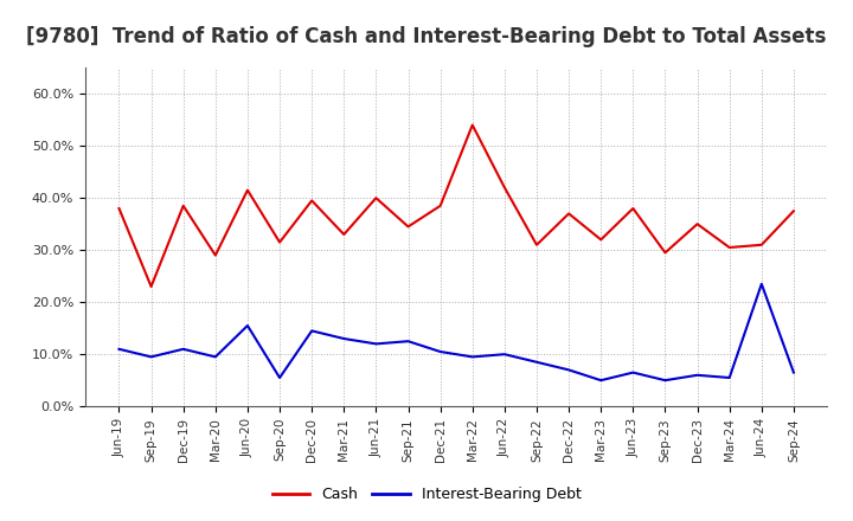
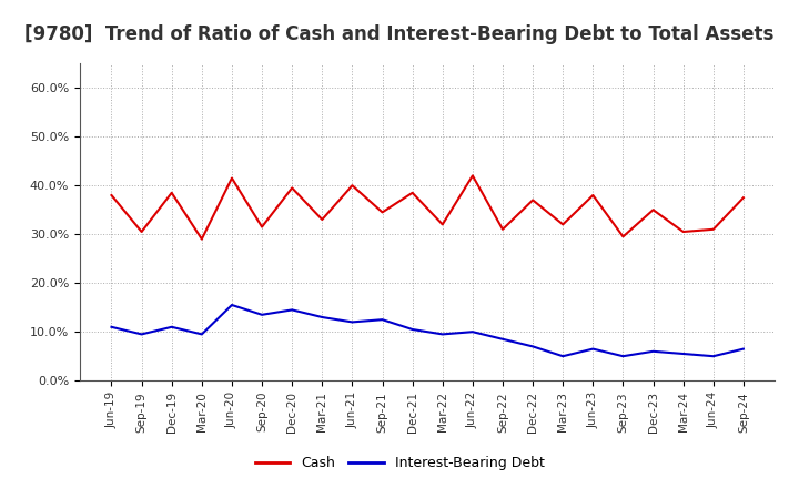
Cash/Sep-19: 23.0% -> 30.5%
Interest-Bearing Debt/Sep-20: 5.5% -> 13.5%
Cash/Mar-22: 54.0% -> 32.0%
Interest-Bearing Debt/Jun-24: 23.5% -> 5.0%
